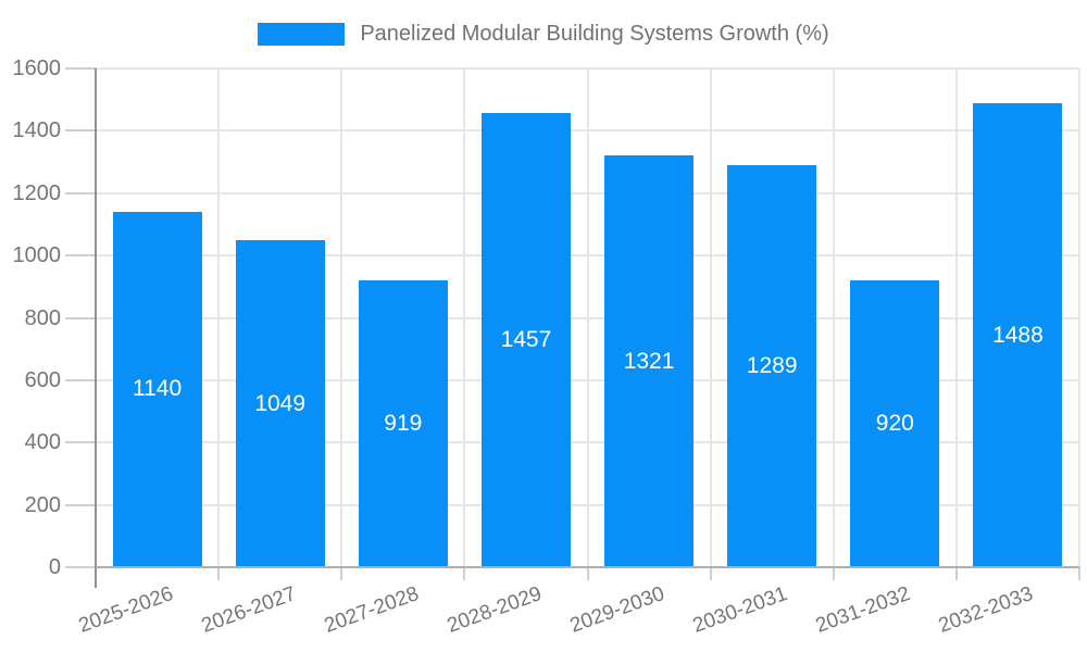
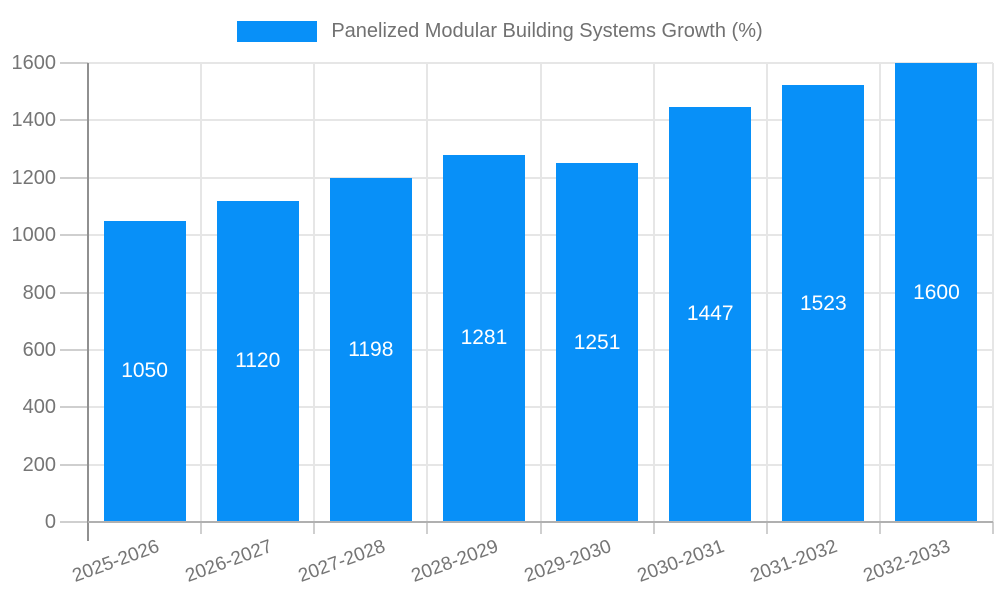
2025-2026: 1140 -> 1050
2026-2027: 1049 -> 1120
2027-2028: 919 -> 1198
2028-2029: 1457 -> 1281
2029-2030: 1321 -> 1251
2030-2031: 1289 -> 1447
2031-2032: 920 -> 1523
2032-2033: 1488 -> 1600
